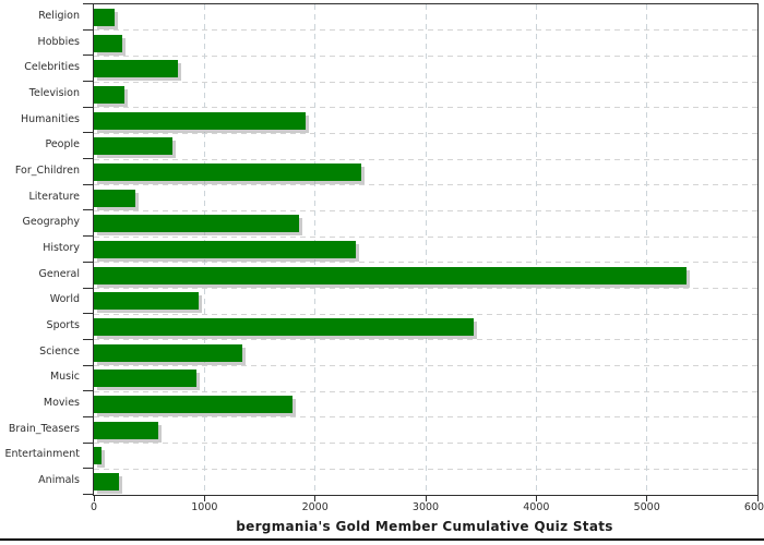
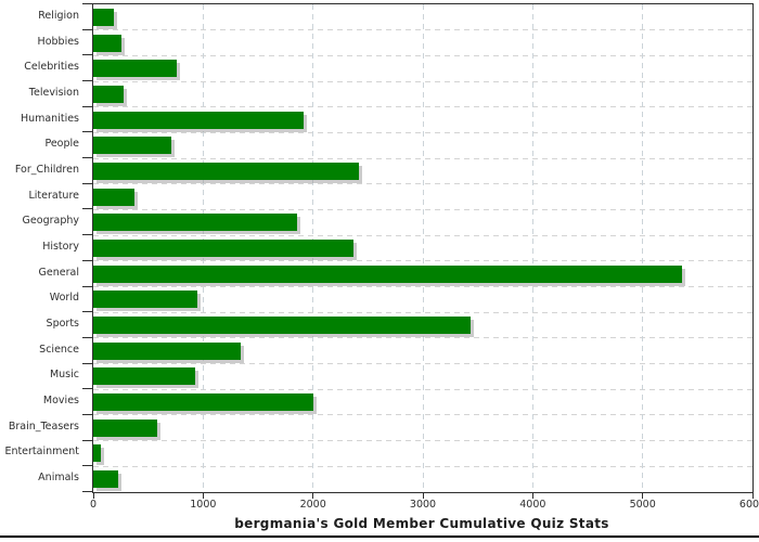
Movies: 1800 -> 2000
